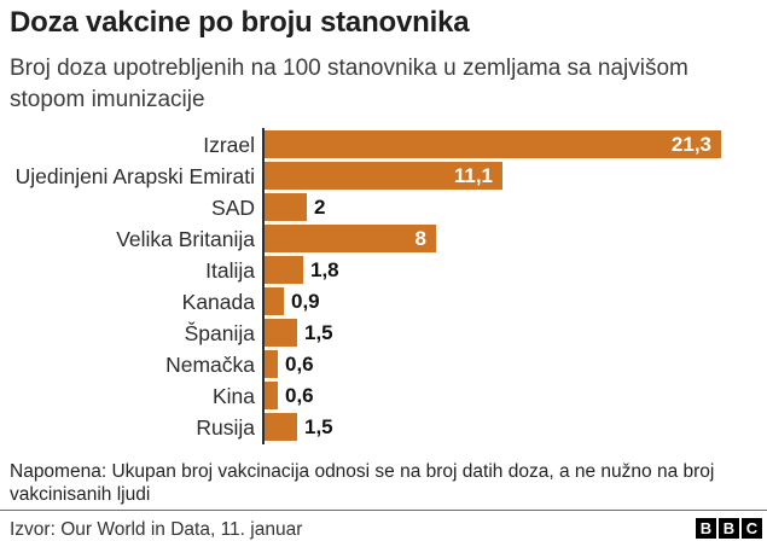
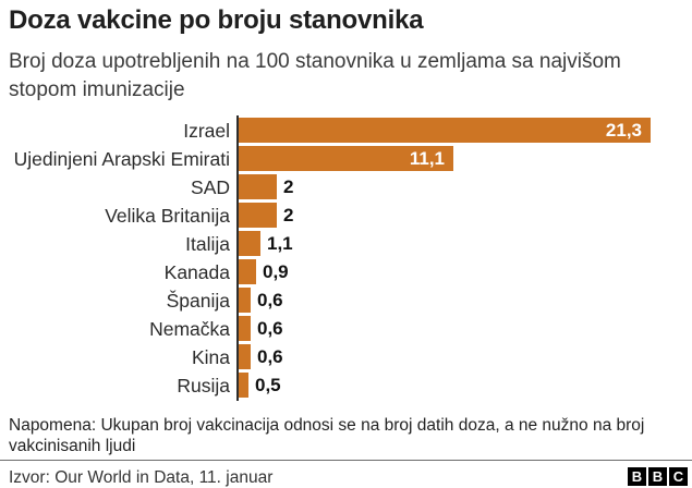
Velika Britanija: 8 -> 2
Italija: 1,8 -> 1,1
Španija: 1,5 -> 0,6
Rusija: 1,5 -> 0,5
